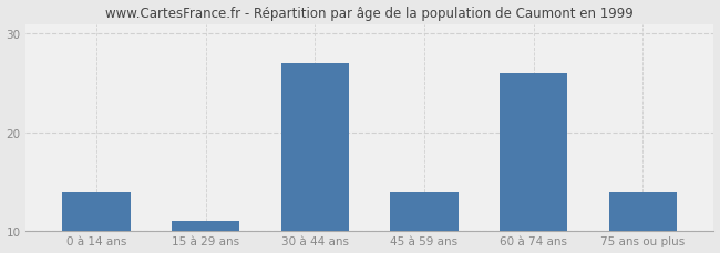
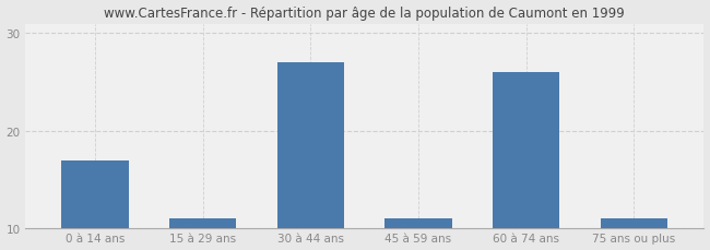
0 à 14 ans: 14 -> 17
45 à 59 ans: 14 -> 11
75 ans ou plus: 14 -> 11
